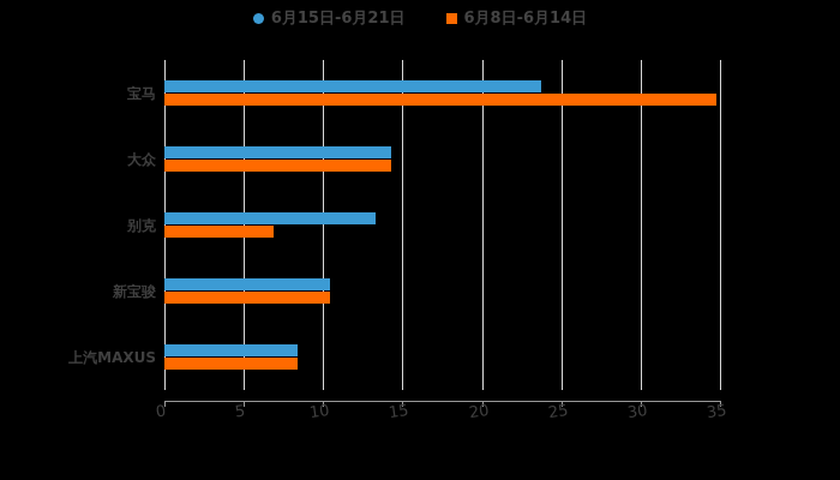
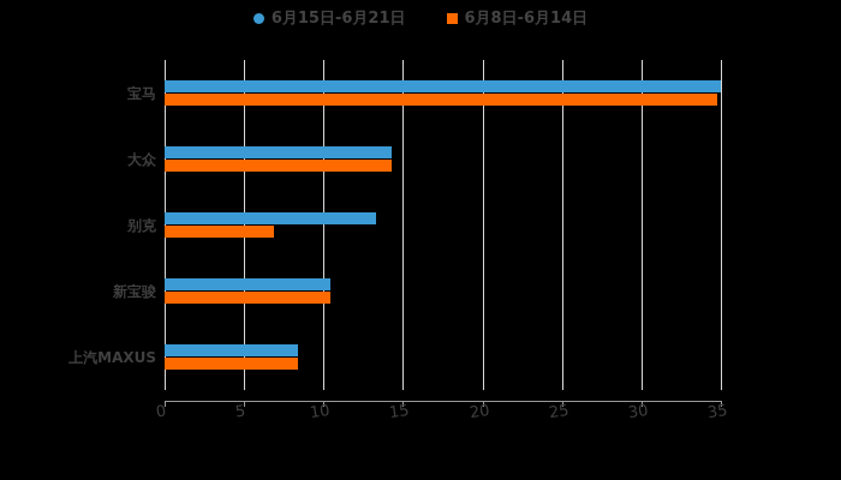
6月15日-6月21日/宝马: 23.7 -> 35.0
